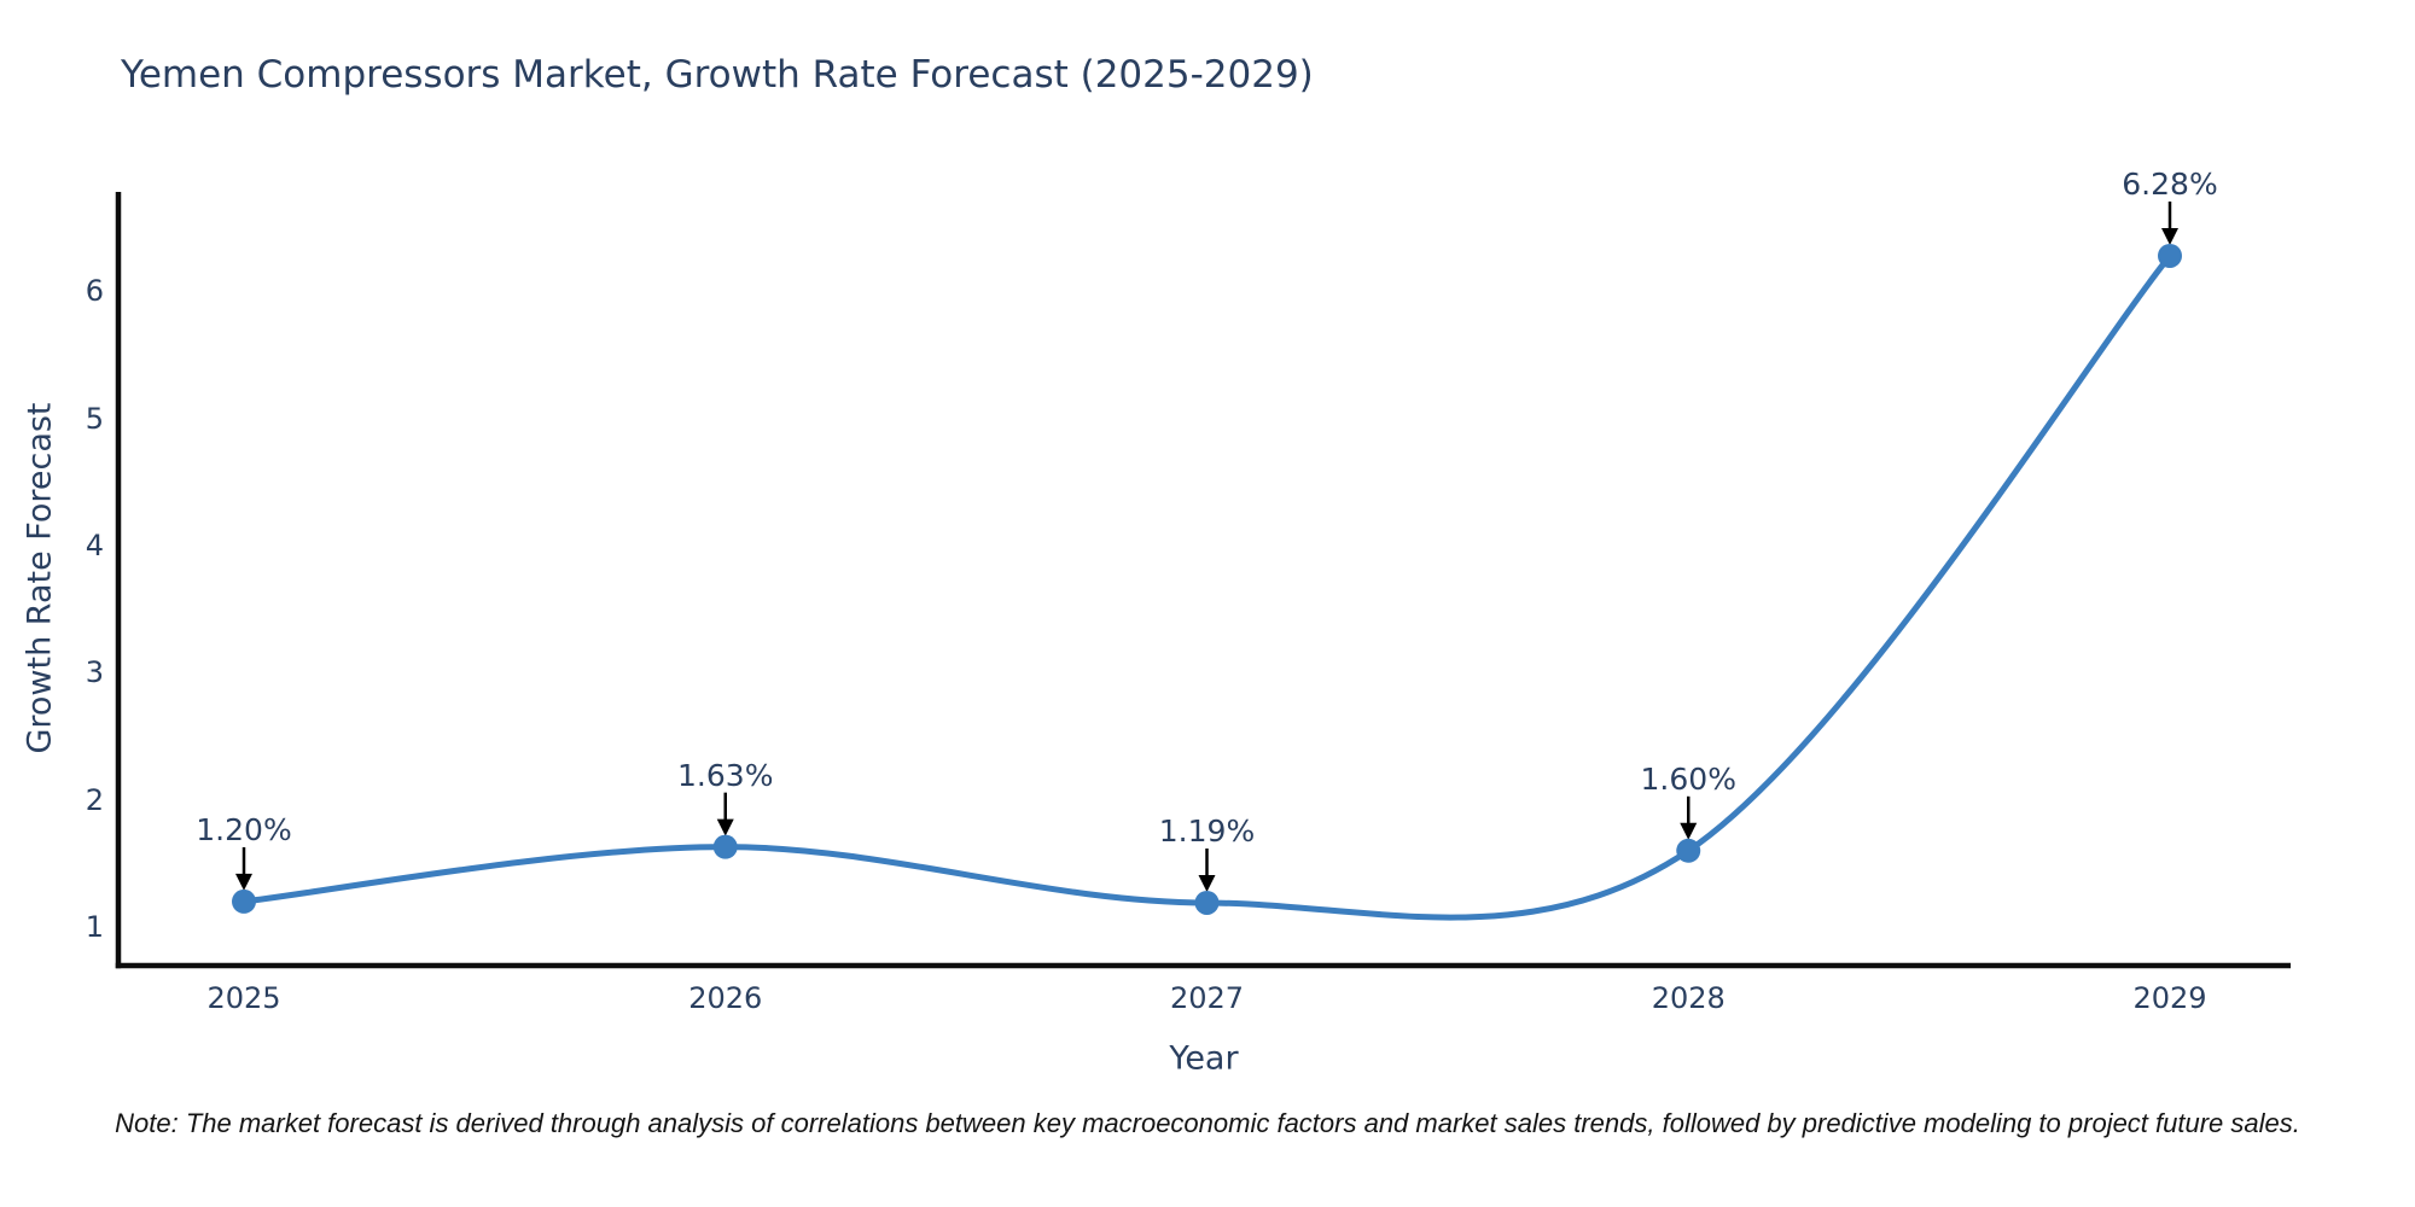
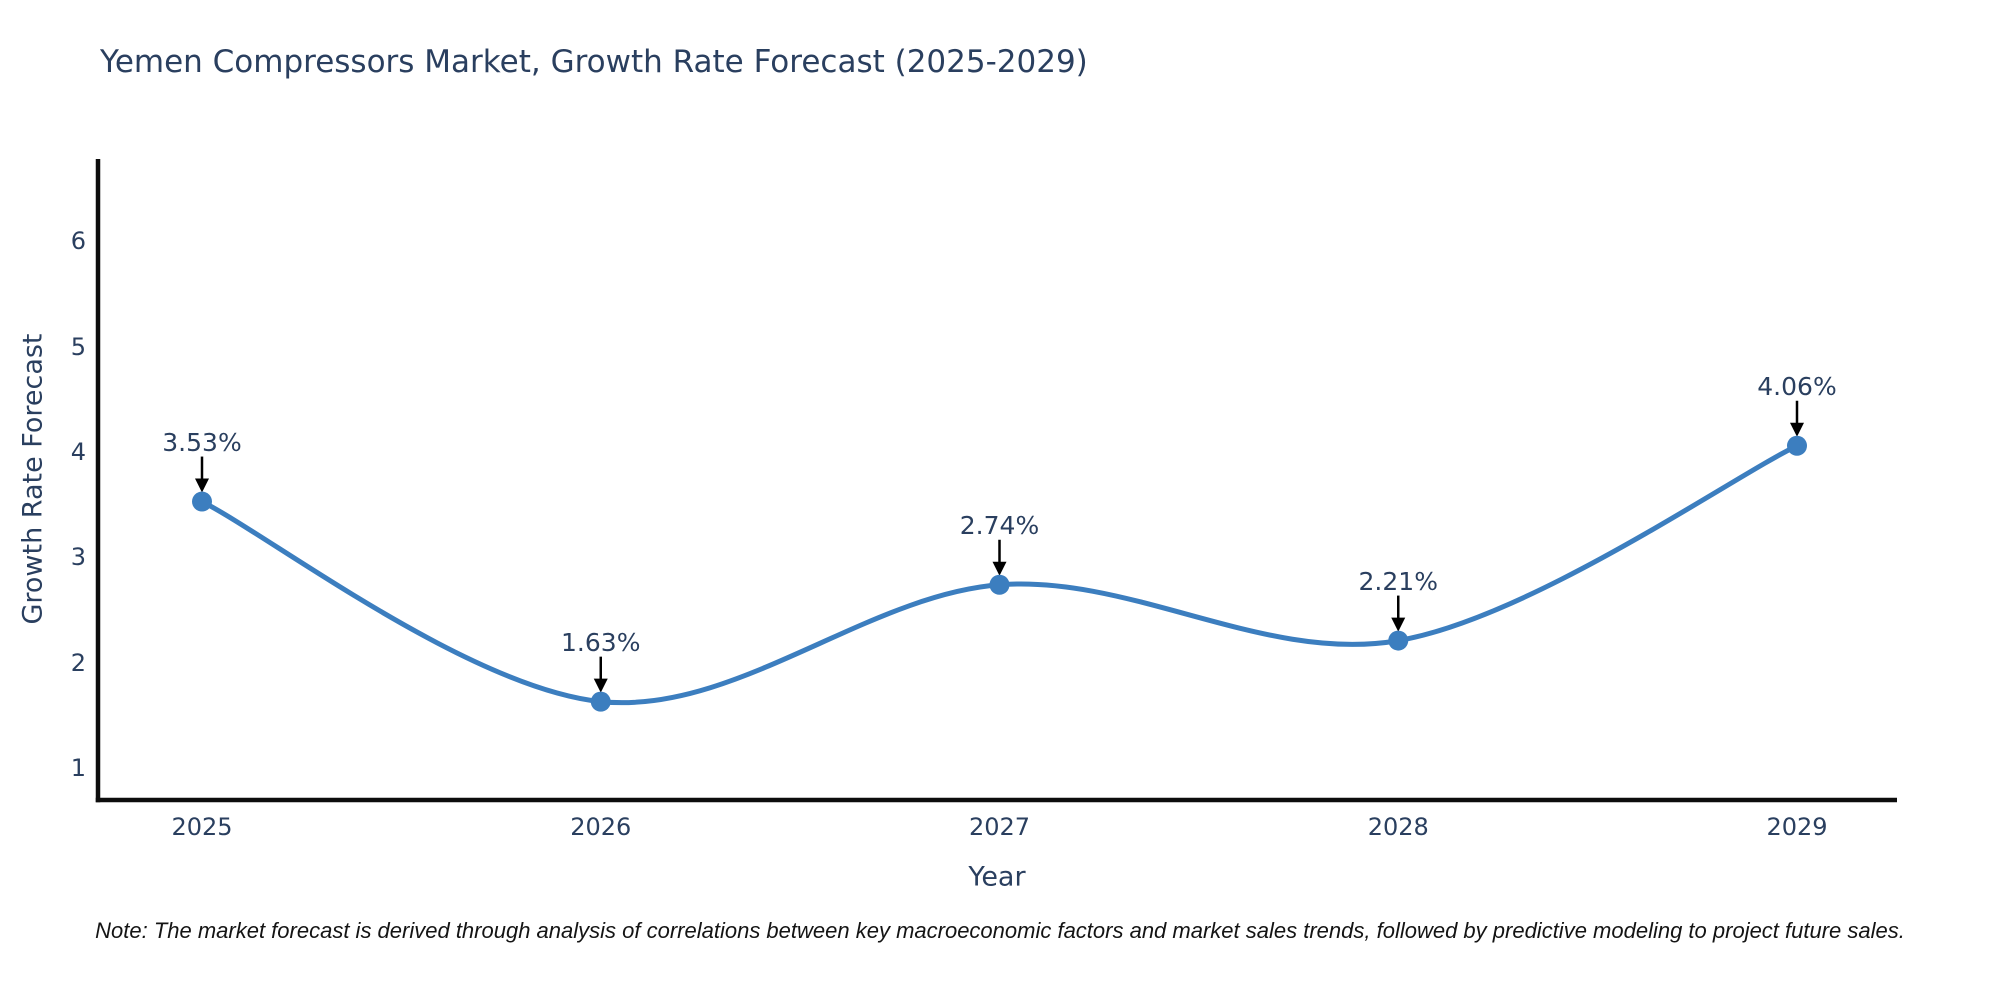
2025: 1.20% -> 3.53%
2027: 1.19% -> 2.74%
2028: 1.60% -> 2.21%
2029: 6.28% -> 4.06%
